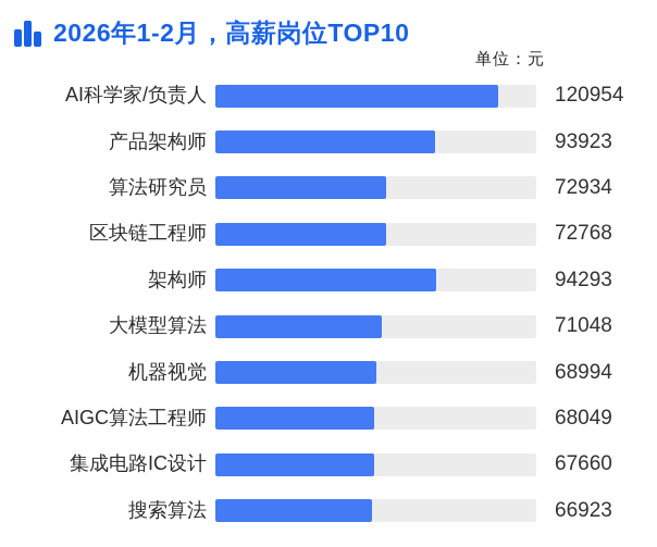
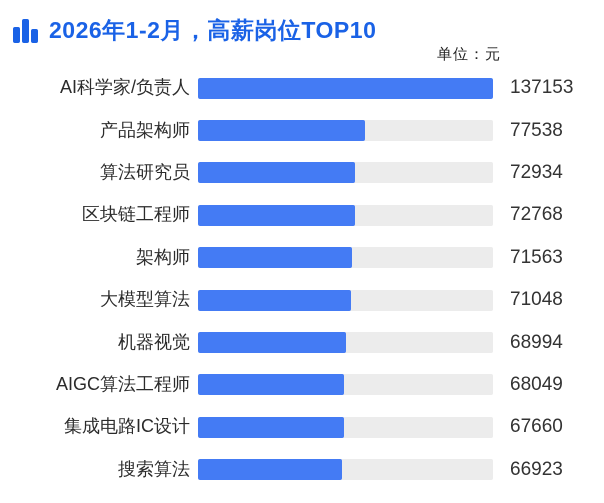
AI科学家/负责人: 120954 -> 137153
产品架构师: 93923 -> 77538
架构师: 94293 -> 71563
